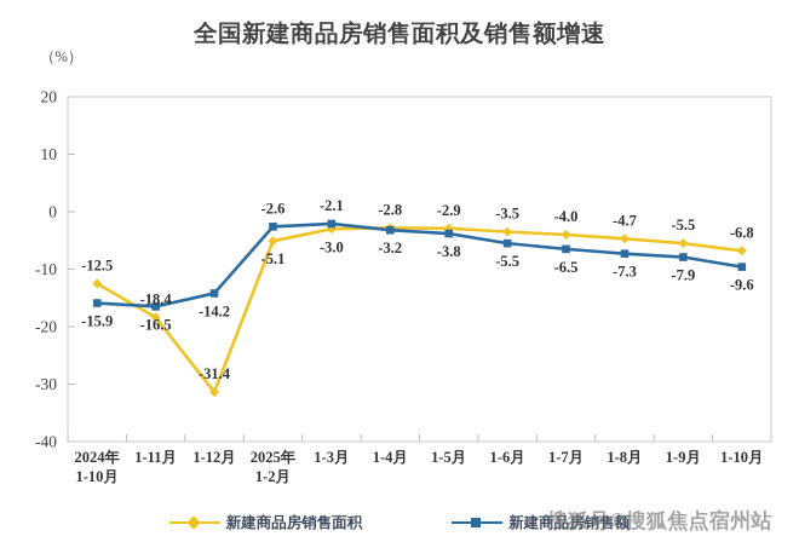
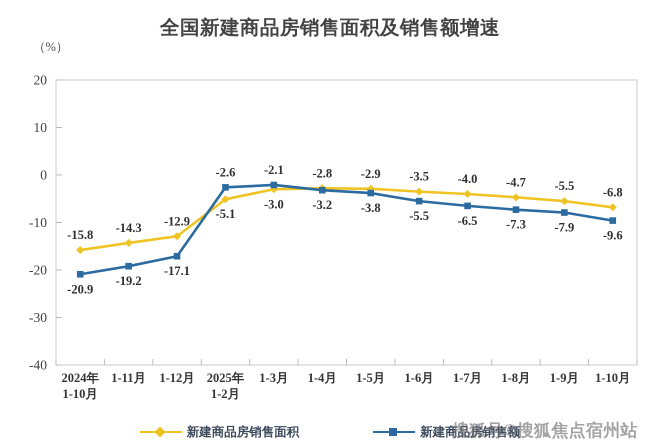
新建商品房销售面积/2024年 1-10月: -12.5 -> -15.8
新建商品房销售额/2024年 1-10月: -15.9 -> -20.9
新建商品房销售面积/1-11月: -18.4 -> -14.3
新建商品房销售额/1-11月: -16.5 -> -19.2
新建商品房销售面积/1-12月: -31.4 -> -12.9
新建商品房销售额/1-12月: -14.2 -> -17.1
